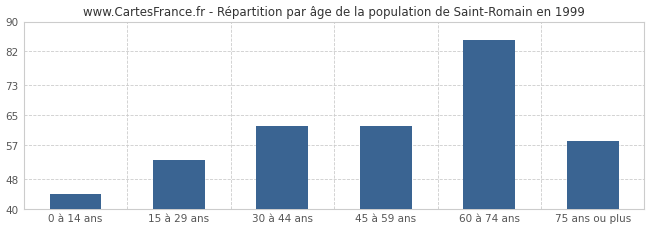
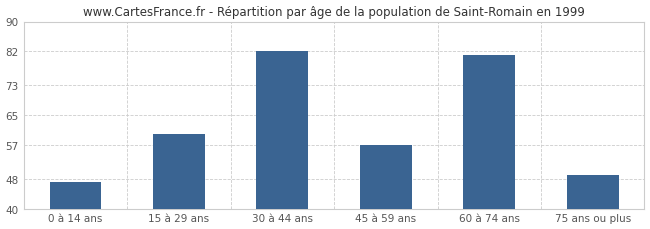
0 à 14 ans: 44 -> 47
15 à 29 ans: 53 -> 60
30 à 44 ans: 62 -> 82
45 à 59 ans: 62 -> 57
60 à 74 ans: 85 -> 81
75 ans ou plus: 58 -> 49
